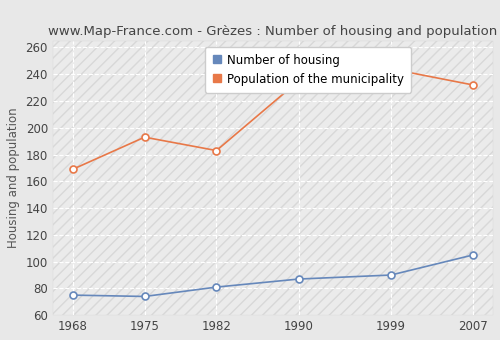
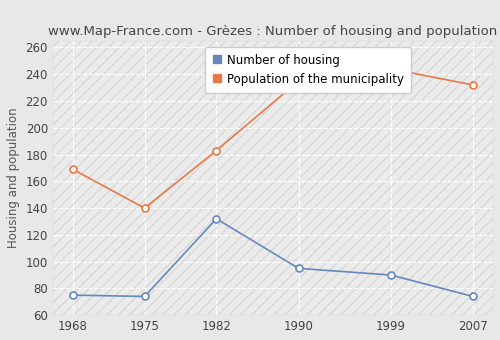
Population of the municipality/1975: 193 -> 140
Number of housing/1982: 81 -> 132
Number of housing/1990: 87 -> 95
Number of housing/2007: 105 -> 74
